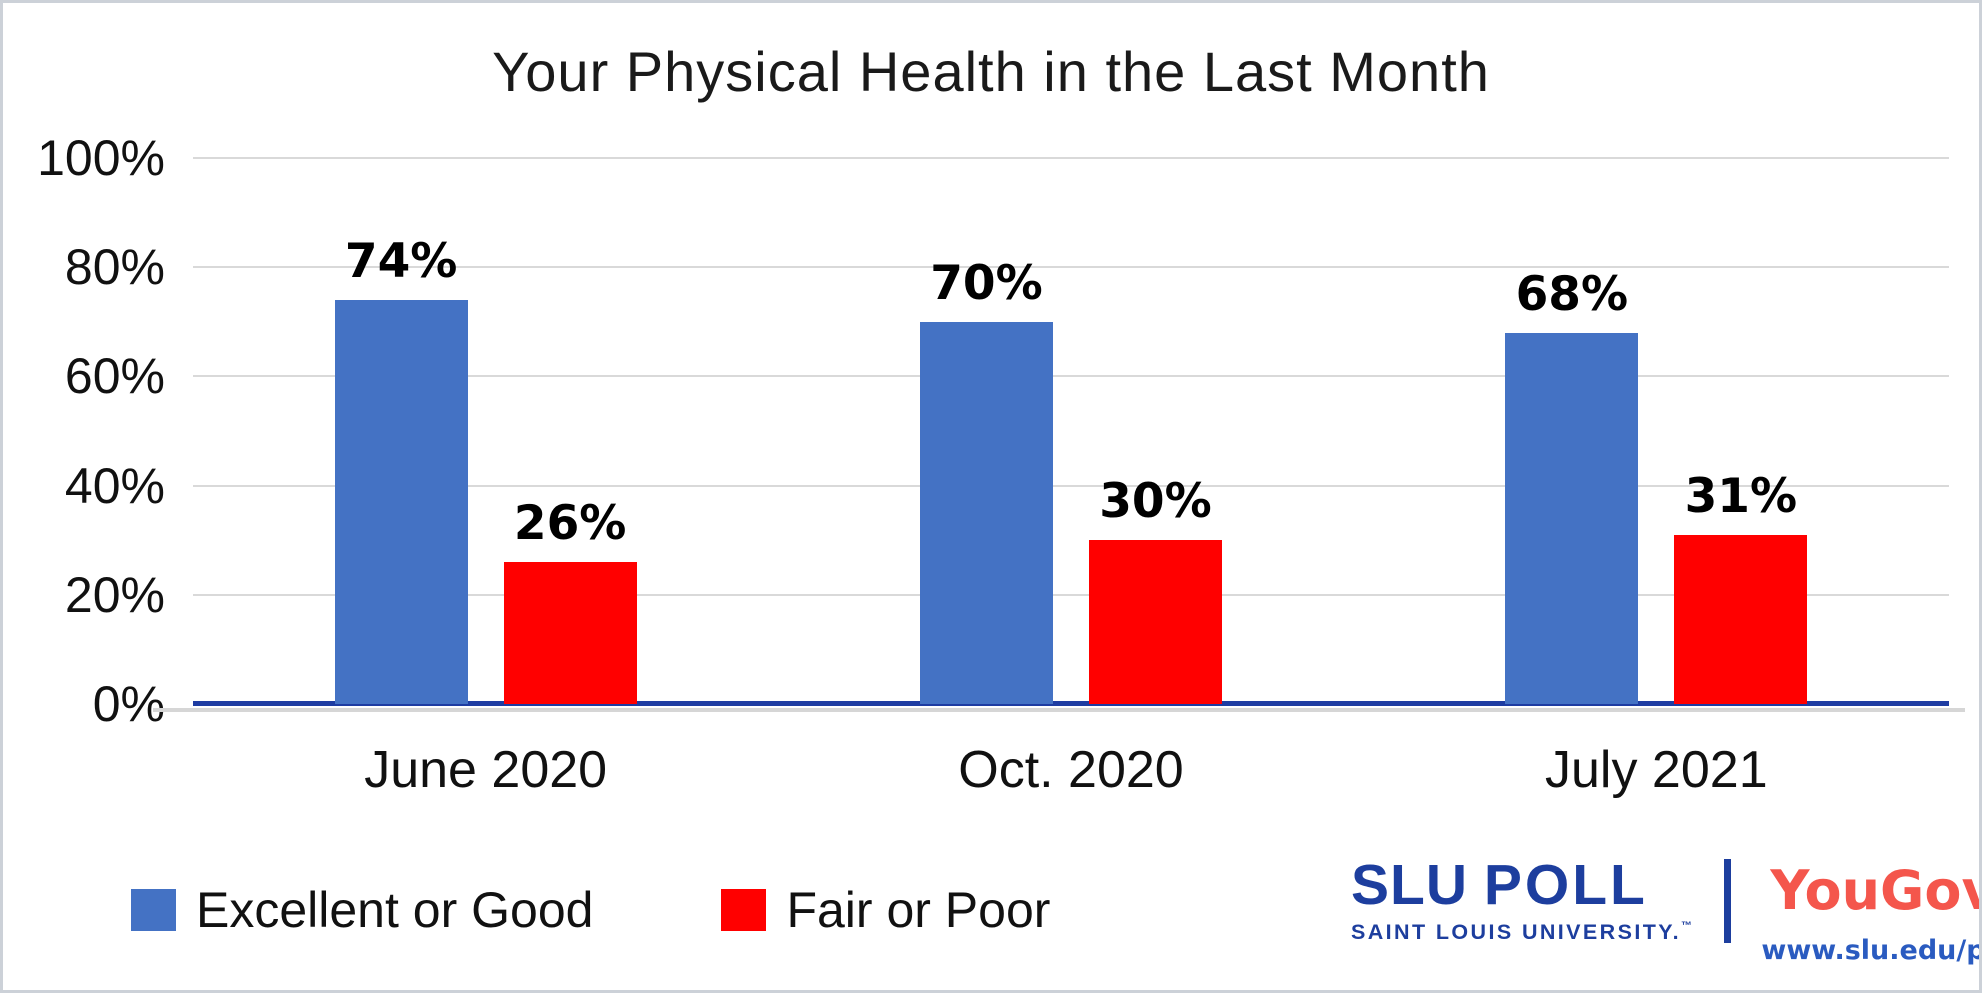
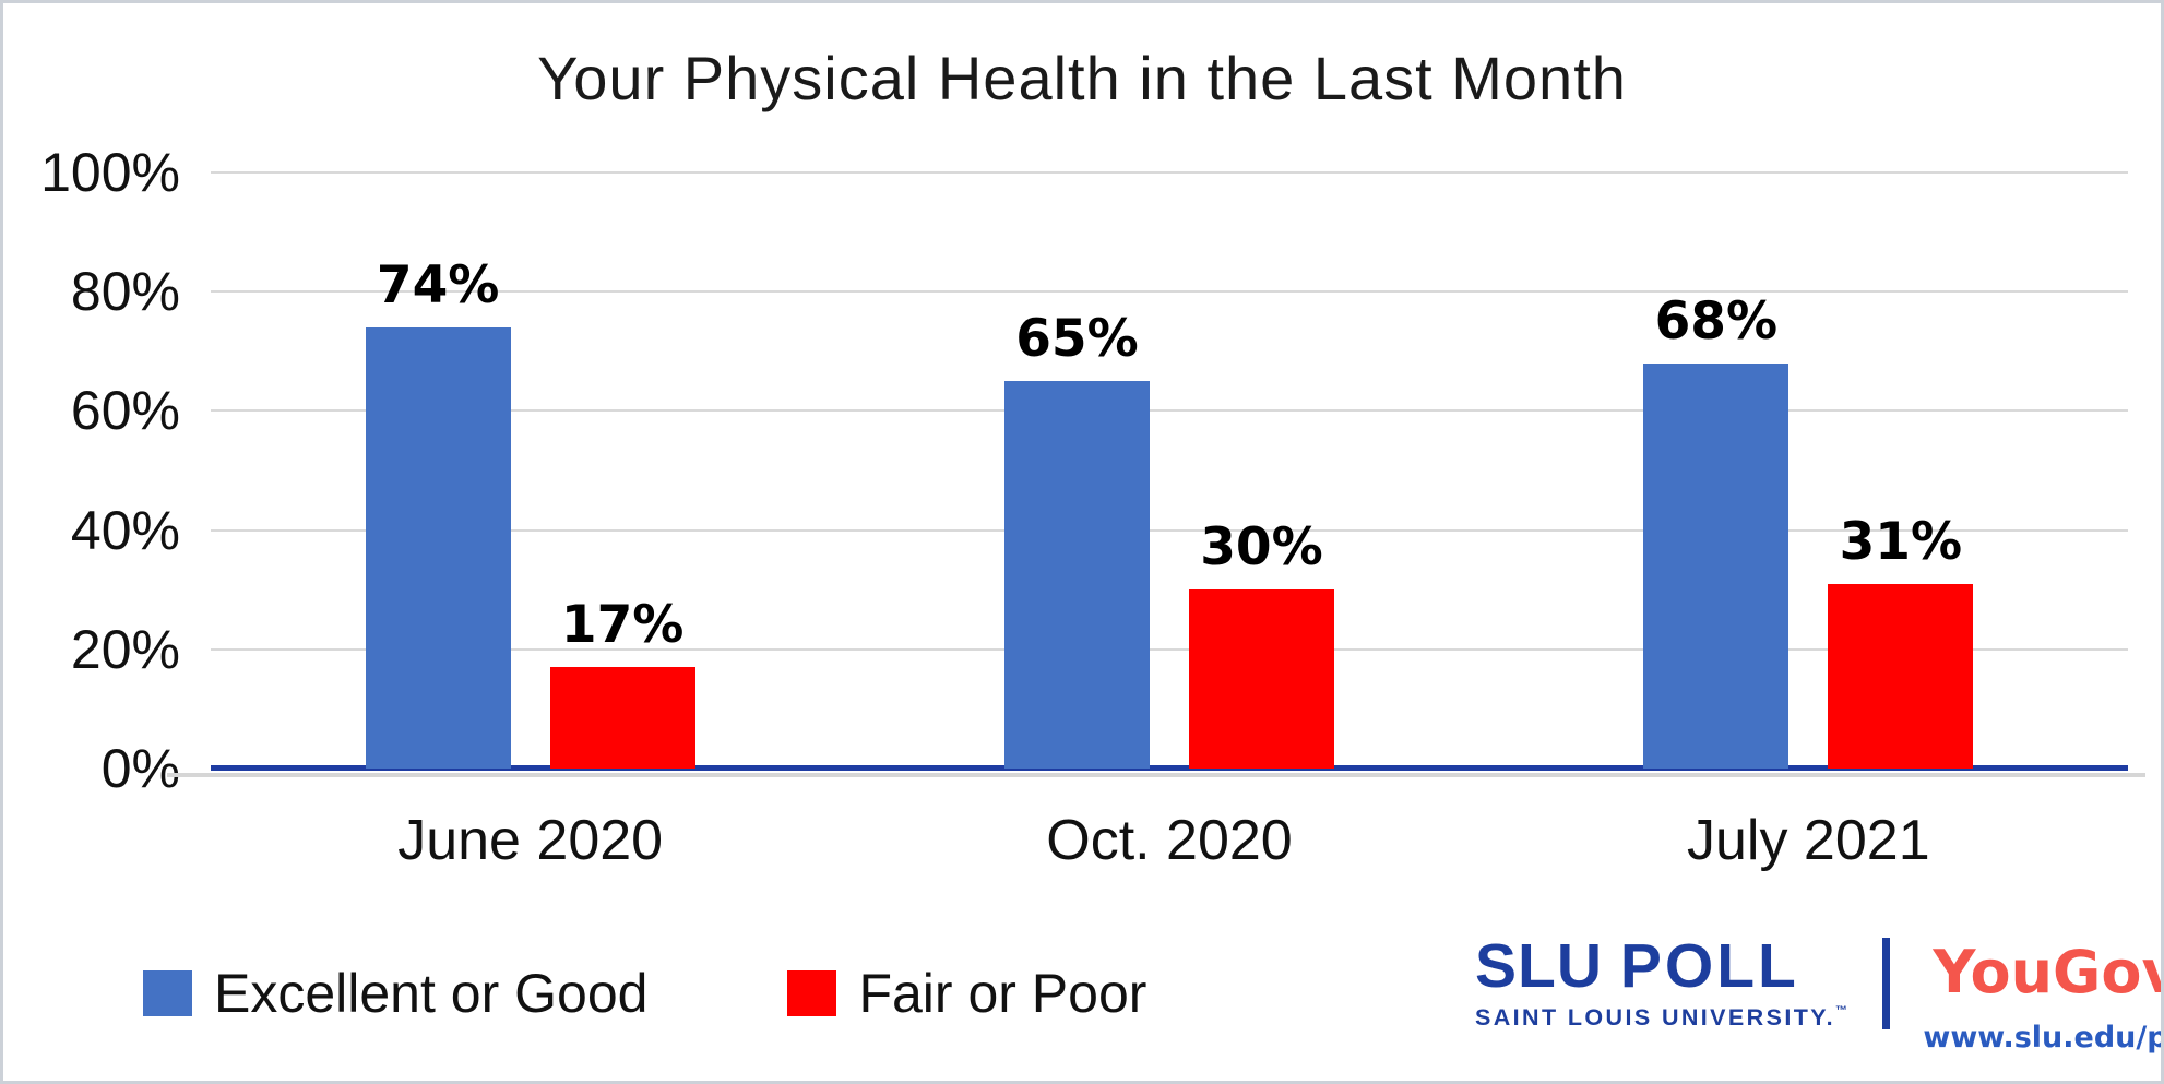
Fair or Poor/June 2020: 26% -> 17%
Excellent or Good/Oct. 2020: 70% -> 65%
